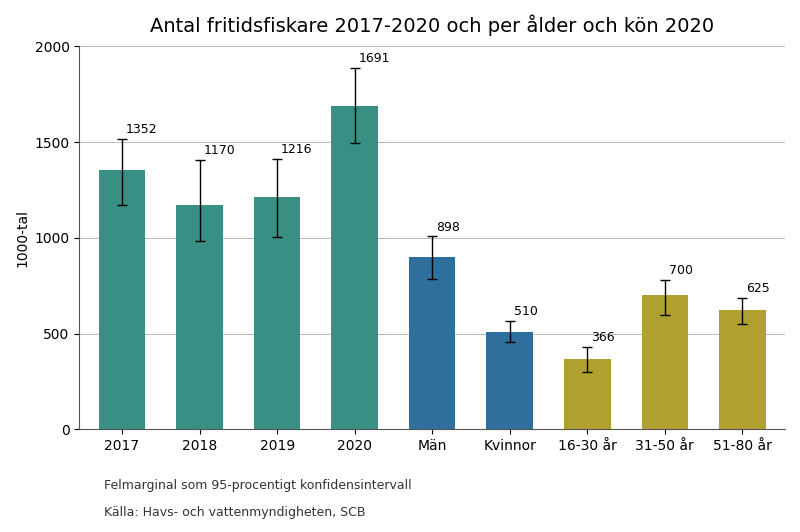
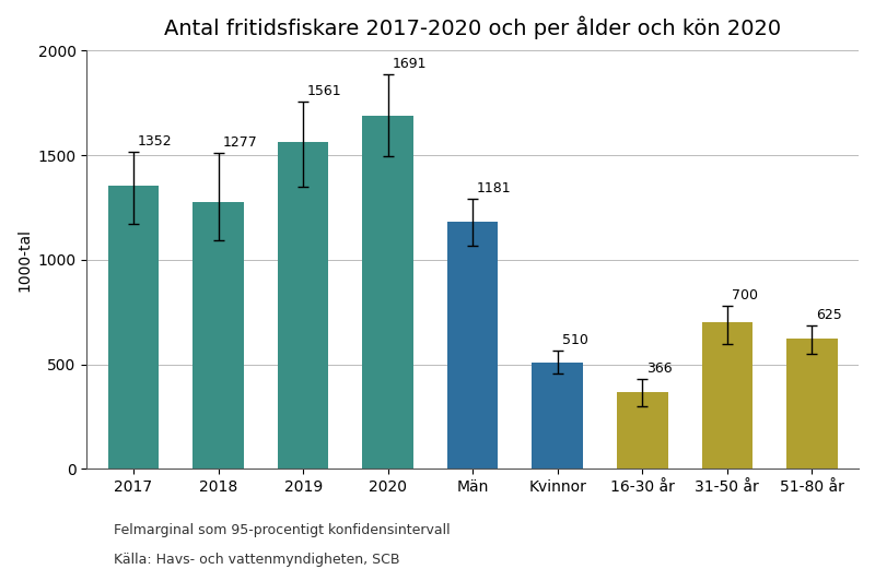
2018: 1170 -> 1277
2019: 1216 -> 1561
Män: 898 -> 1181
